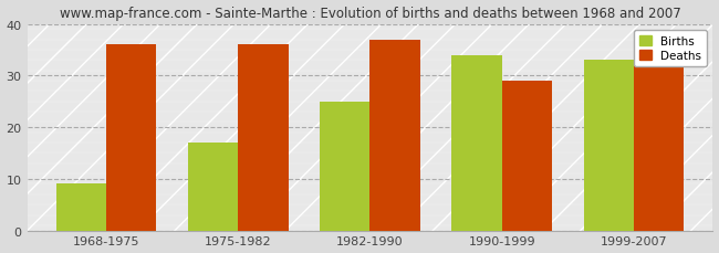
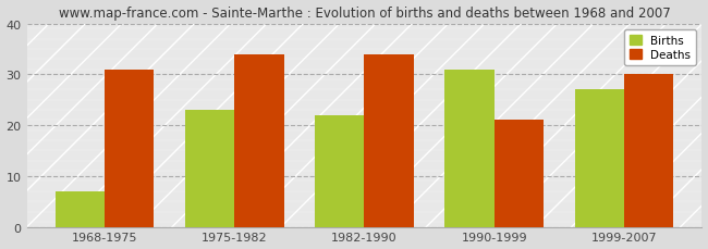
Births/1968-1975: 9 -> 7
Deaths/1968-1975: 36 -> 31
Births/1975-1982: 17 -> 23
Deaths/1975-1982: 36 -> 34
Births/1982-1990: 25 -> 22
Deaths/1982-1990: 37 -> 34
Births/1990-1999: 34 -> 31
Deaths/1990-1999: 29 -> 21
Births/1999-2007: 33 -> 27
Deaths/1999-2007: 32 -> 30
